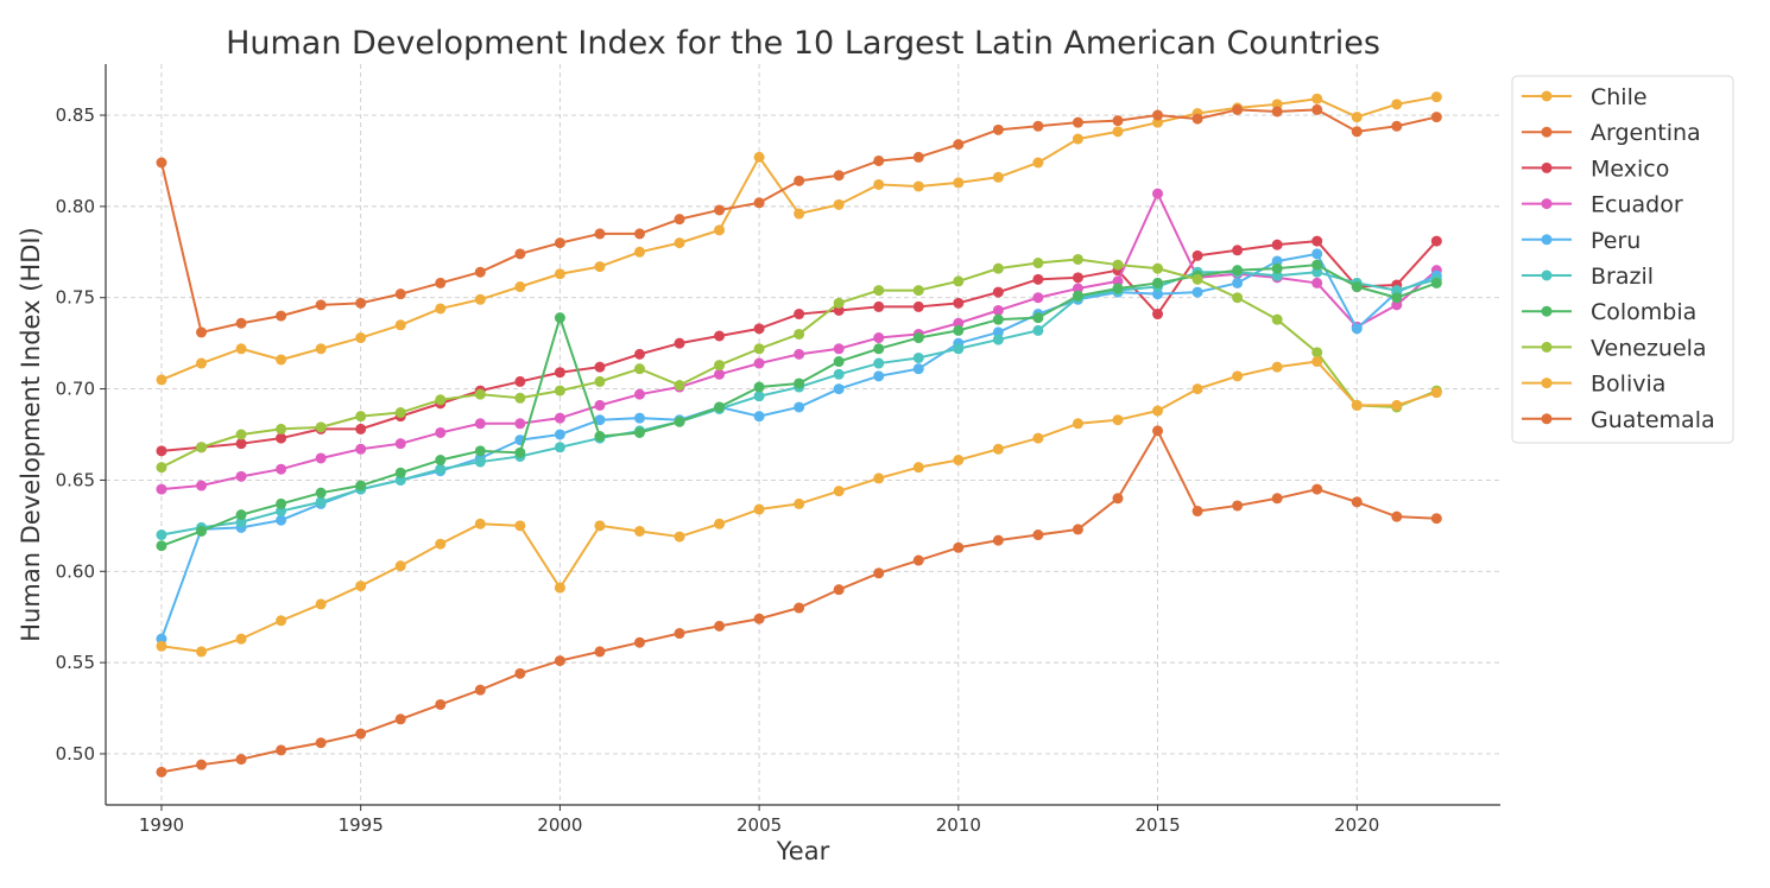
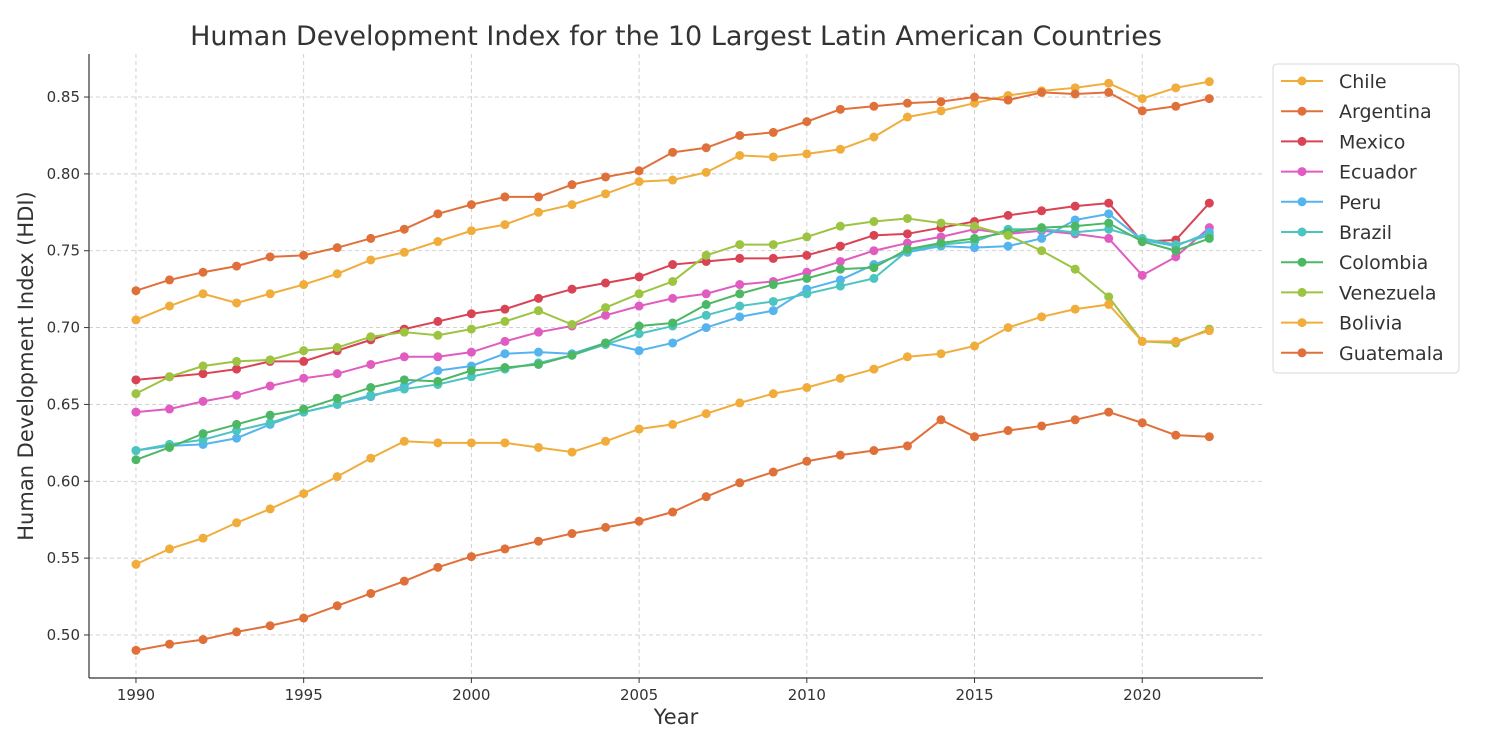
Argentina/1990: 0.824 -> 0.724
Peru/1990: 0.563 -> 0.620
Bolivia/1990: 0.559 -> 0.546
Colombia/2000: 0.739 -> 0.672
Bolivia/2000: 0.591 -> 0.625
Chile/2005: 0.827 -> 0.795
Mexico/2015: 0.741 -> 0.769
Ecuador/2015: 0.807 -> 0.764
Guatemala/2015: 0.677 -> 0.629
Peru/2020: 0.733 -> 0.757
